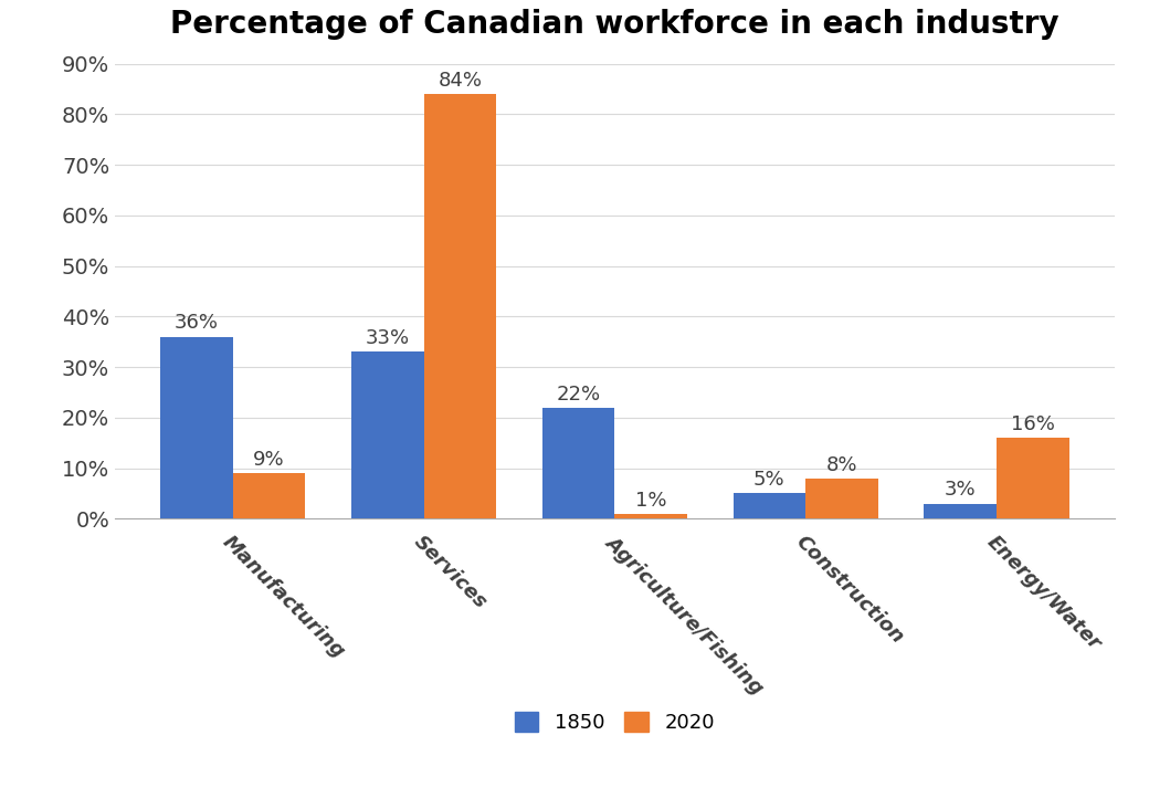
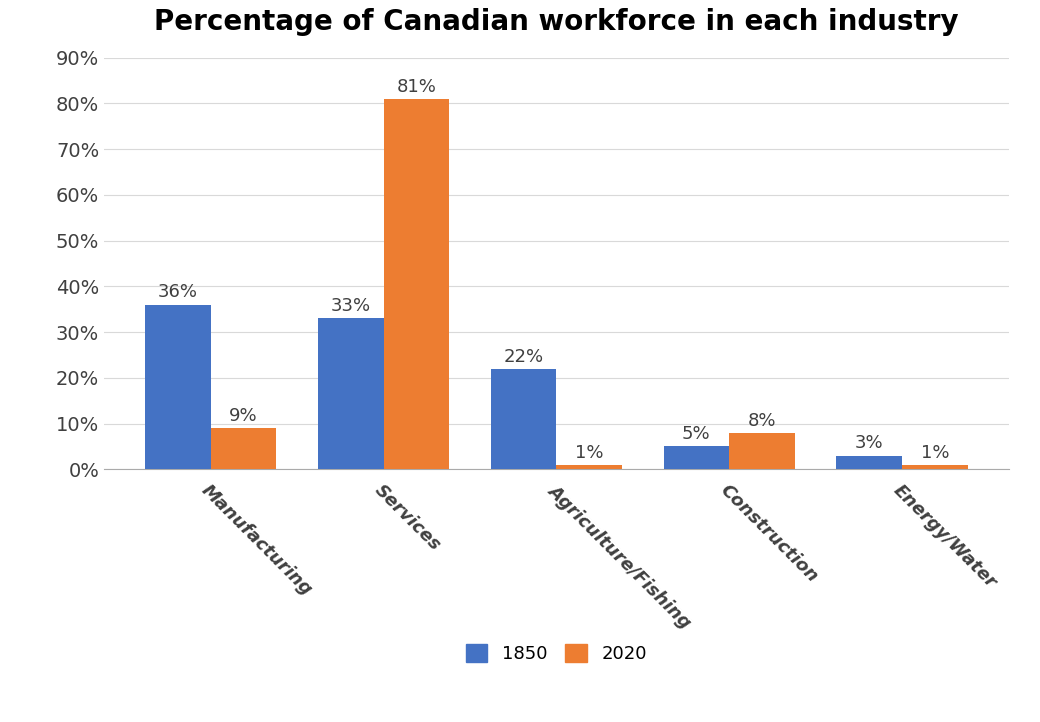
2020/Services: 84% -> 81%
2020/Energy/Water: 16% -> 1%
